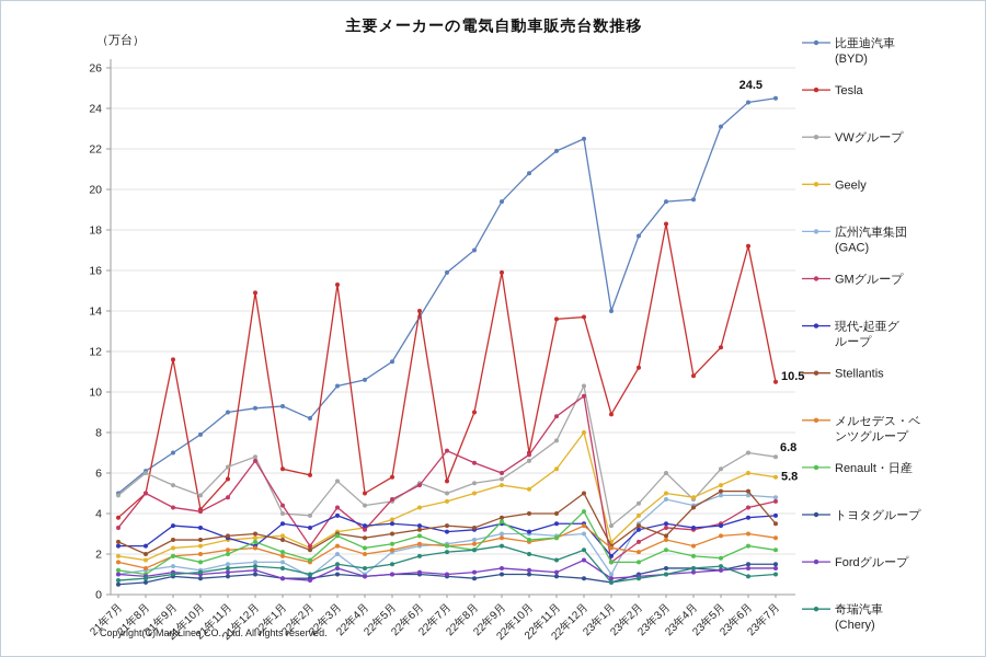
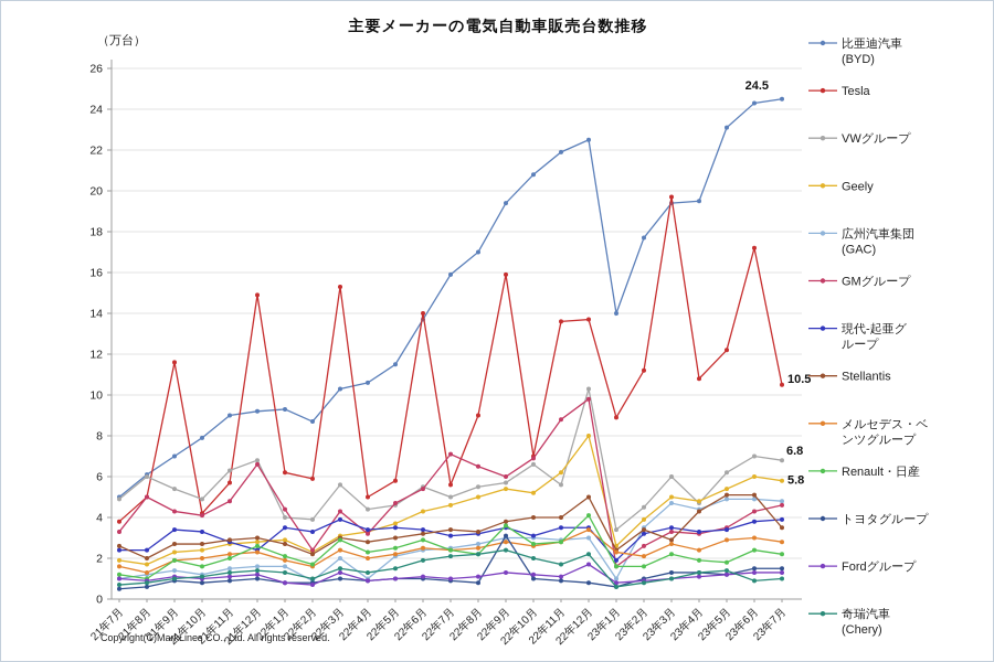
トヨタグループ/22年9月: 1.0 -> 3.1
VWグループ/22年11月: 7.6 -> 5.6
Tesla/23年3月: 18.3 -> 19.7
